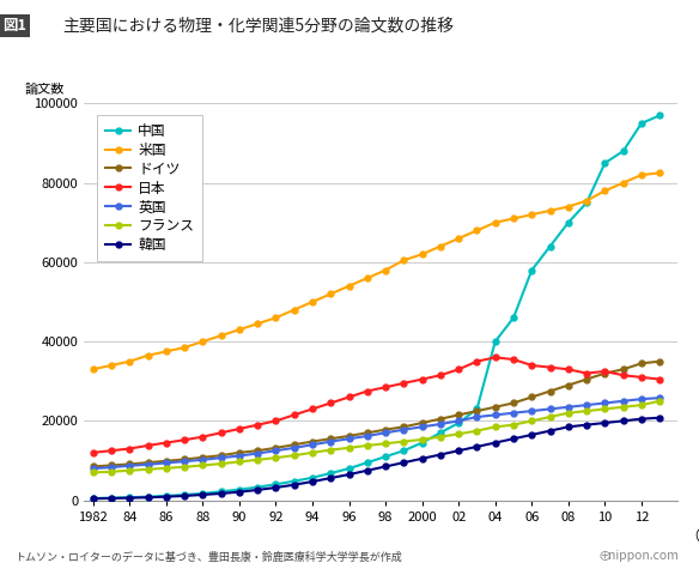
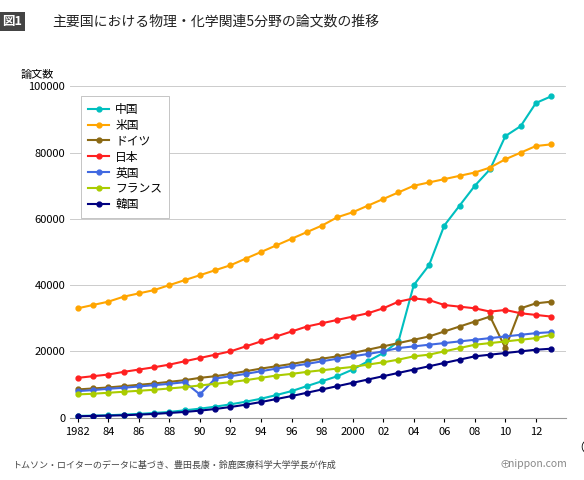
英国/90: 11200 -> 7000
ドイツ/10: 32000 -> 21000
